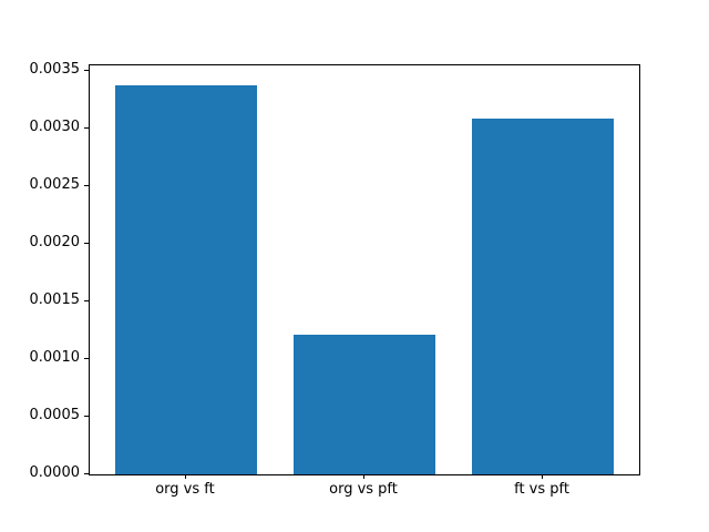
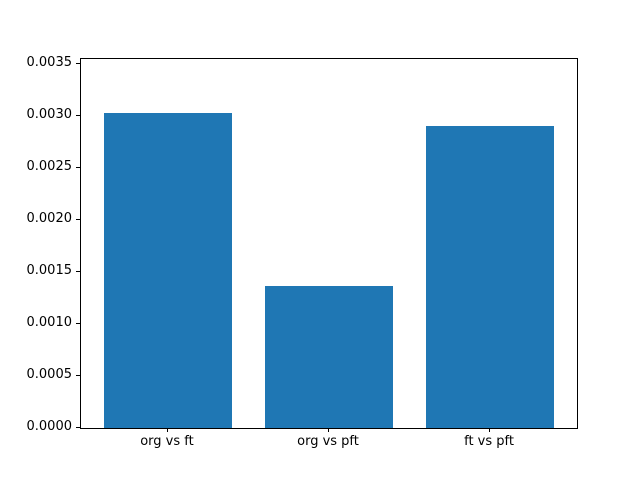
org vs ft: 0.00338 -> 0.00303
org vs pft: 0.00121 -> 0.00137
ft vs pft: 0.00309 -> 0.00290
